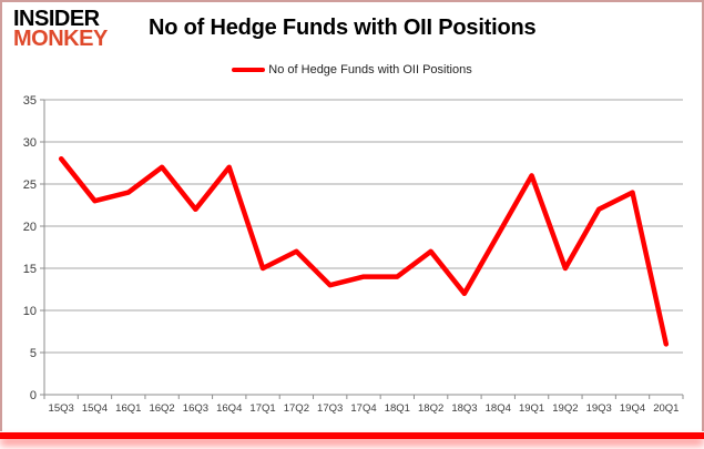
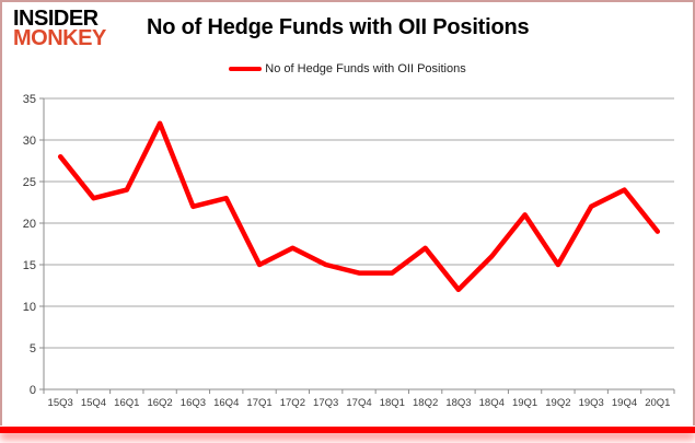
16Q2: 27 -> 32
16Q4: 27 -> 23
17Q3: 13 -> 15
18Q4: 19 -> 16
19Q1: 26 -> 21
20Q1: 6 -> 19
